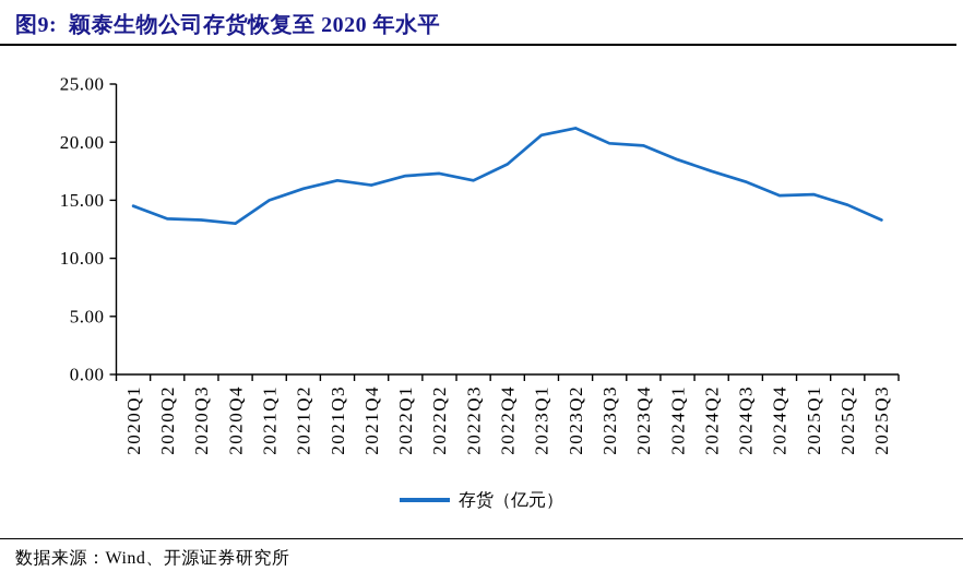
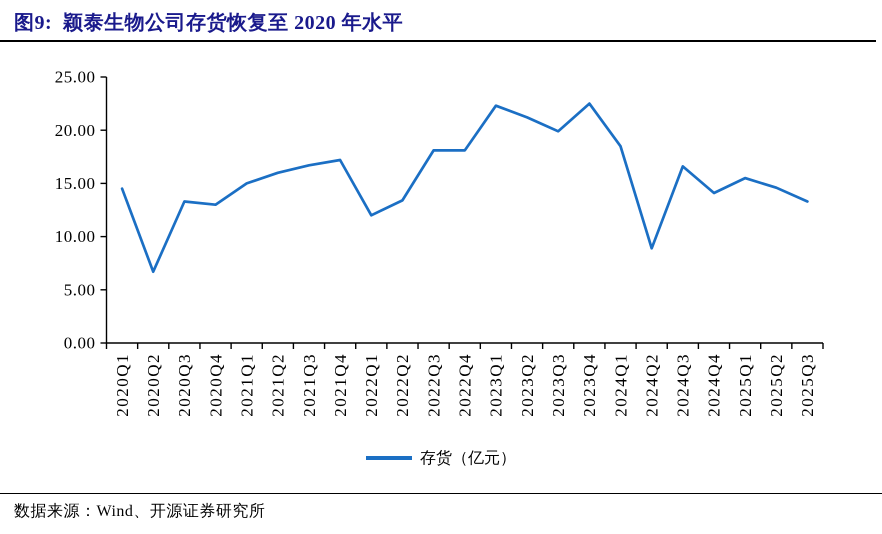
2020Q2: 13.4 -> 6.7
2021Q4: 16.3 -> 17.2
2022Q1: 17.1 -> 12.0
2022Q2: 17.3 -> 13.4
2022Q3: 16.7 -> 18.1
2023Q1: 20.6 -> 22.3
2023Q4: 19.7 -> 22.5
2024Q2: 17.5 -> 8.9
2024Q4: 15.4 -> 14.1
